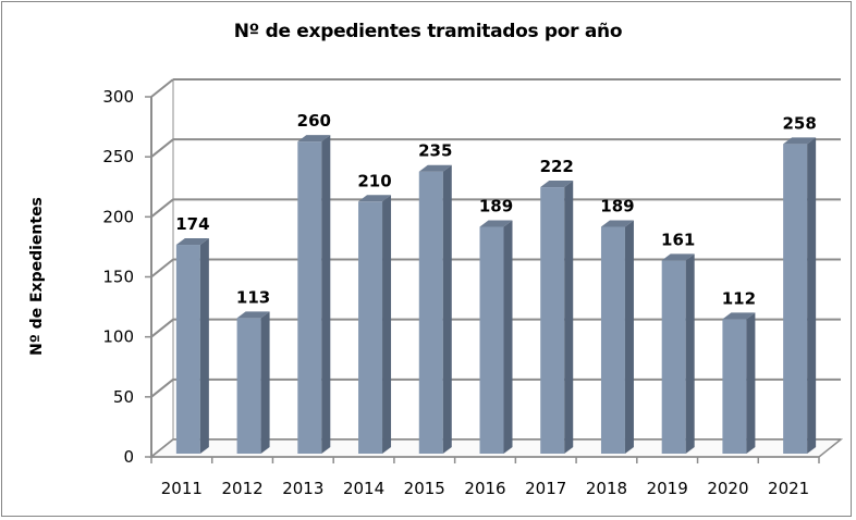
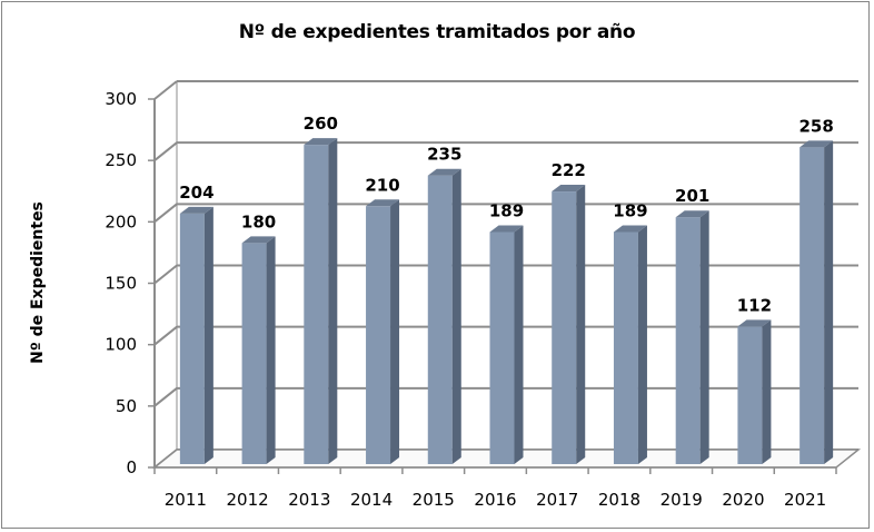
2011: 174 -> 204
2012: 113 -> 180
2019: 161 -> 201
